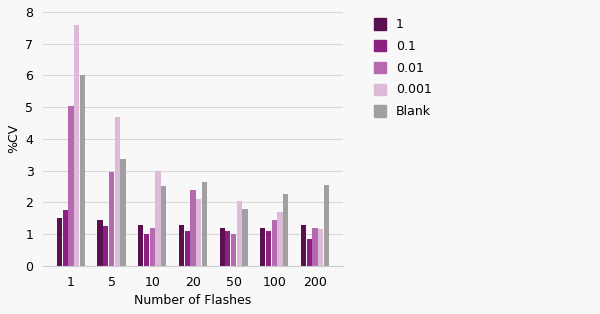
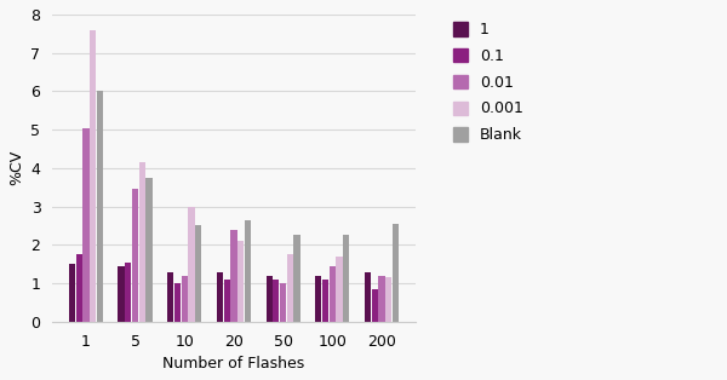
0.1/5: 1.25 -> 1.55
0.01/5: 2.95 -> 3.45
0.001/5: 4.70 -> 4.15
Blank/5: 3.35 -> 3.75
0.001/50: 2.05 -> 1.75
Blank/50: 1.80 -> 2.25
